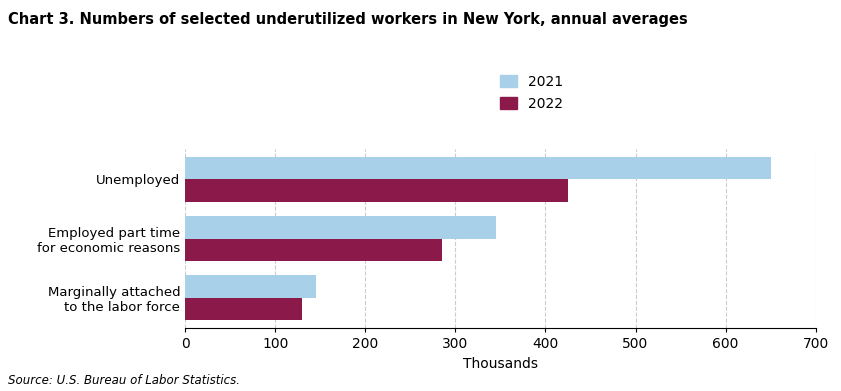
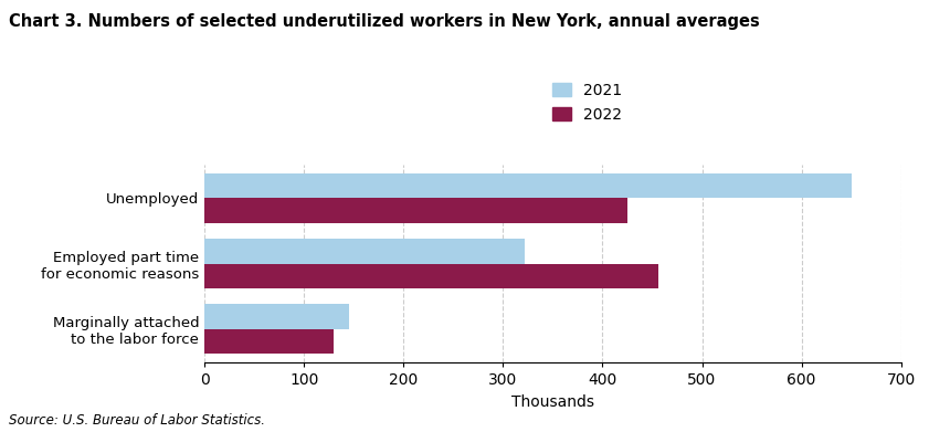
2021/Employed part time for economic reasons: 345 -> 322
2022/Employed part time for economic reasons: 285 -> 456
